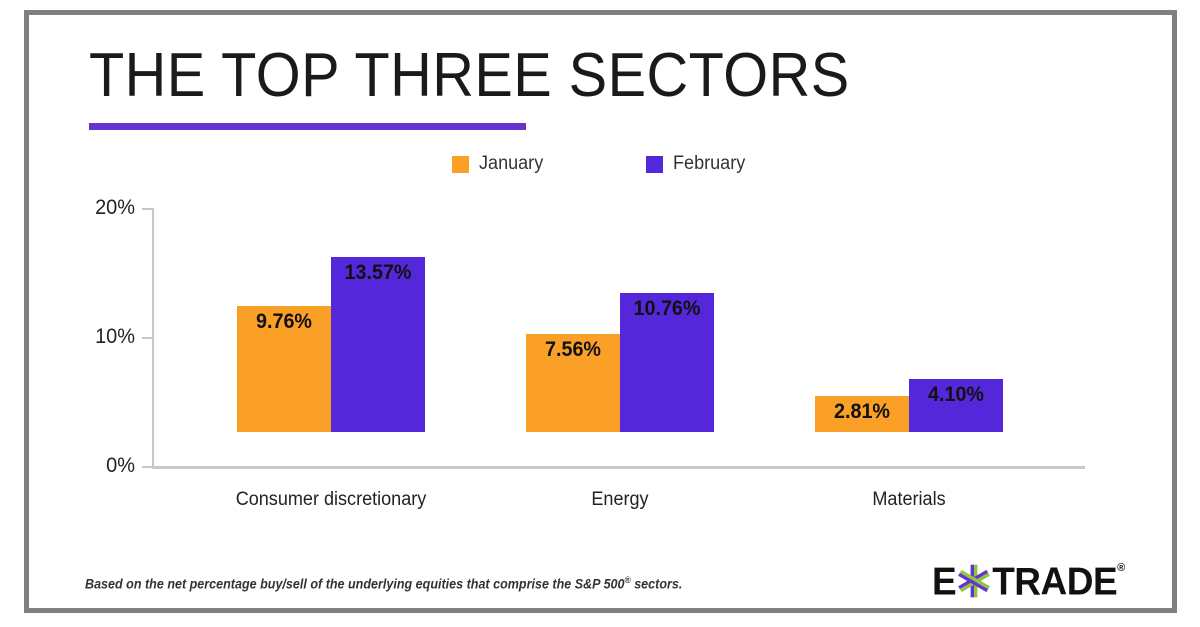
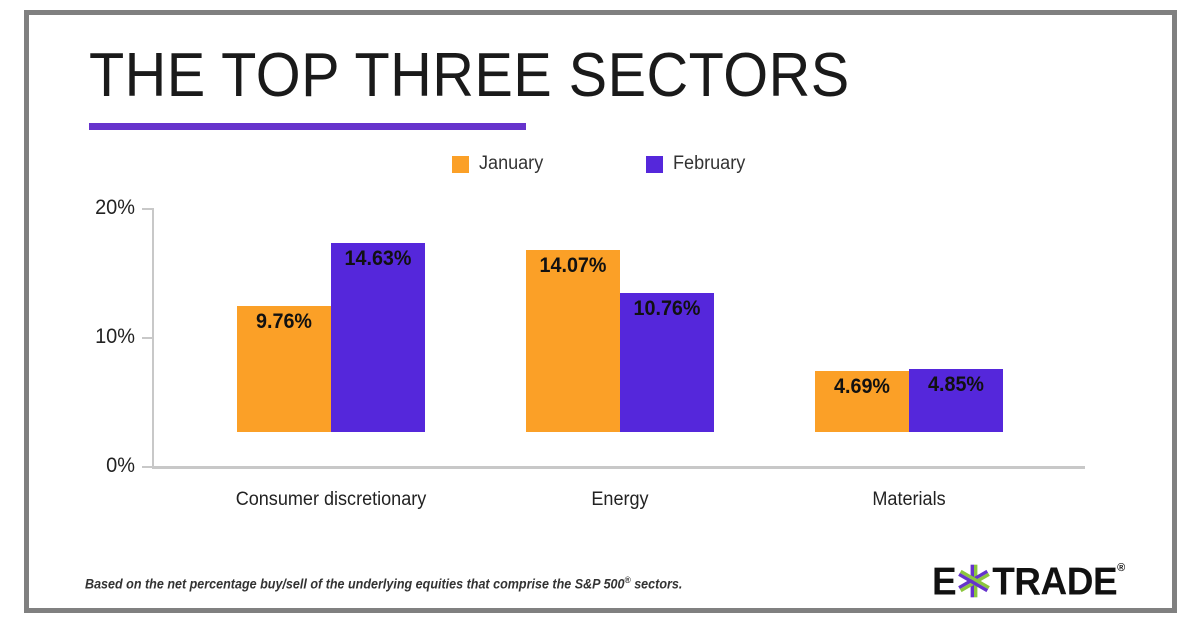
February/Consumer discretionary: 13.57% -> 14.63%
January/Energy: 7.56% -> 14.07%
January/Materials: 2.81% -> 4.69%
February/Materials: 4.10% -> 4.85%
